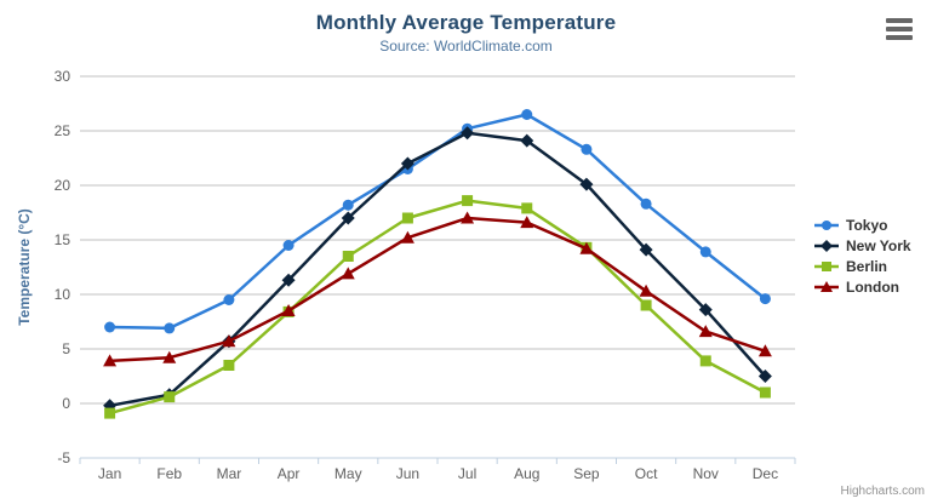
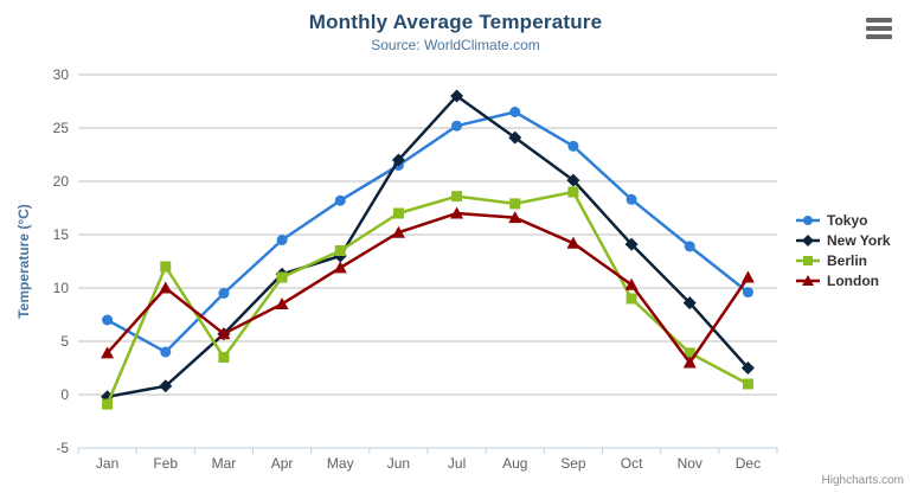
Tokyo/Feb: 7 -> 4
Berlin/Feb: 1 -> 12
London/Feb: 4 -> 10
Berlin/Apr: 8 -> 11
New York/May: 17 -> 13
New York/Jul: 25 -> 28
Berlin/Sep: 14 -> 19
London/Nov: 7 -> 3
London/Dec: 5 -> 11
